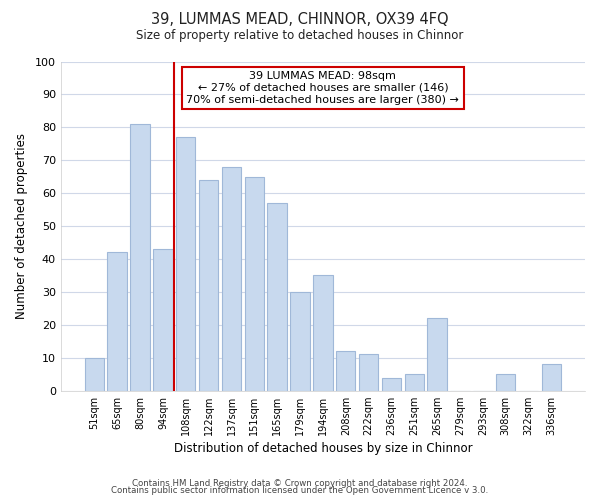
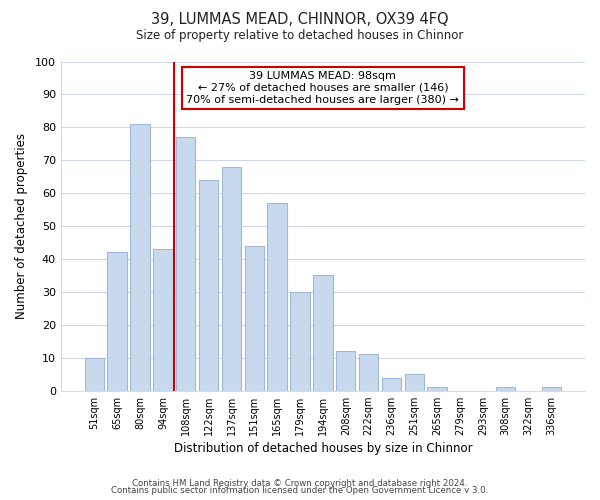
151sqm: 65 -> 44
265sqm: 22 -> 1
308sqm: 5 -> 1
336sqm: 8 -> 1
